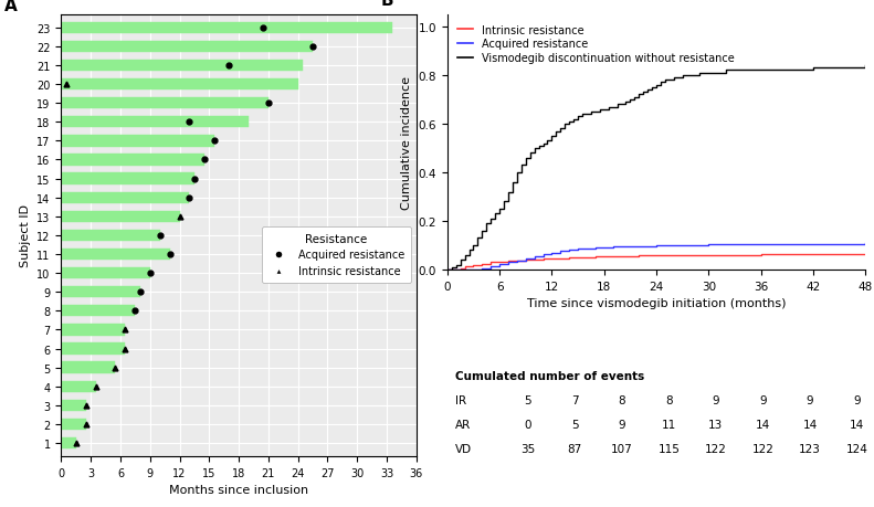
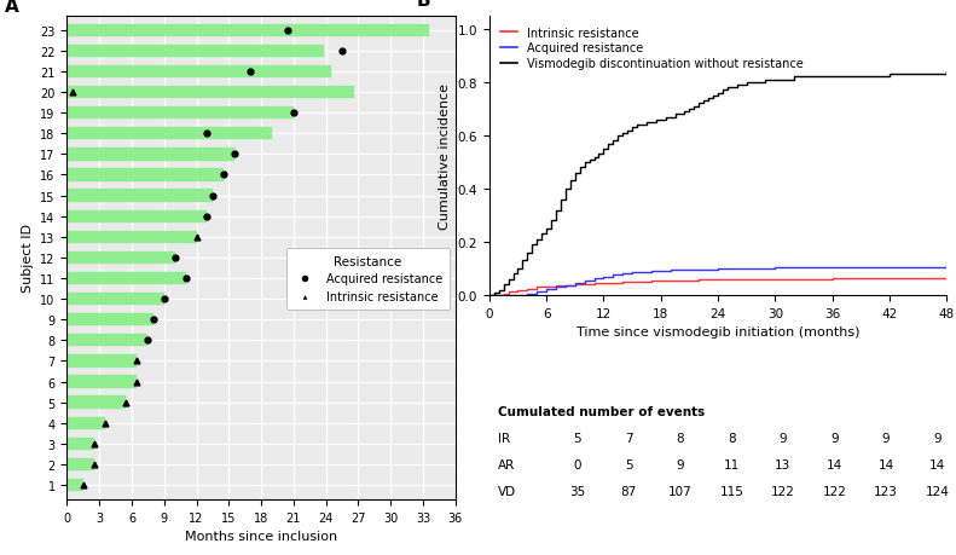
22: 25.5 -> 23.8
20: 24.0 -> 26.6
